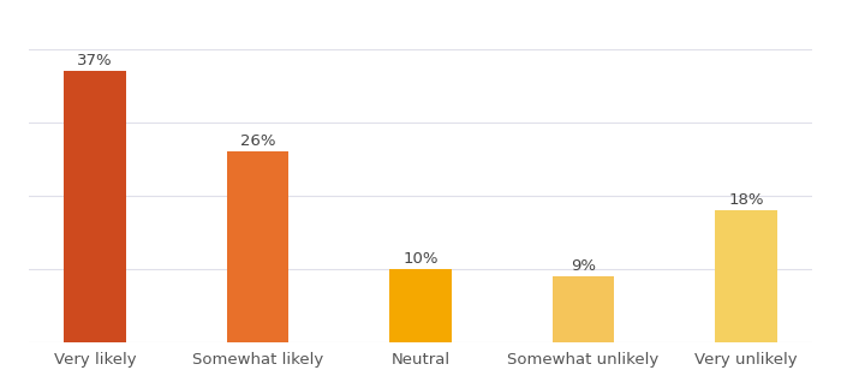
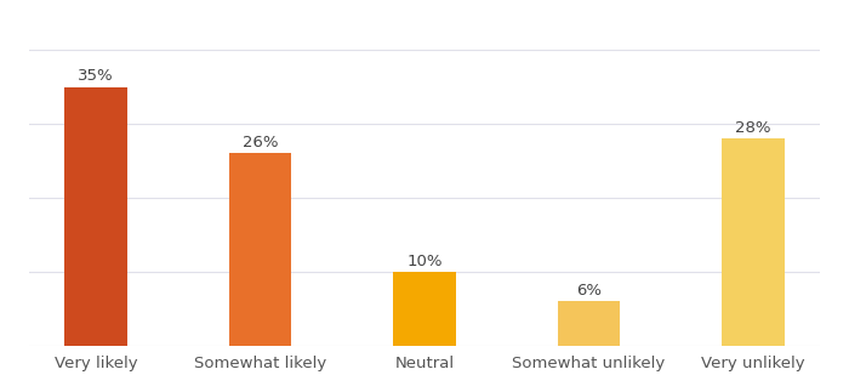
Very likely: 37% -> 35%
Somewhat unlikely: 9% -> 6%
Very unlikely: 18% -> 28%
